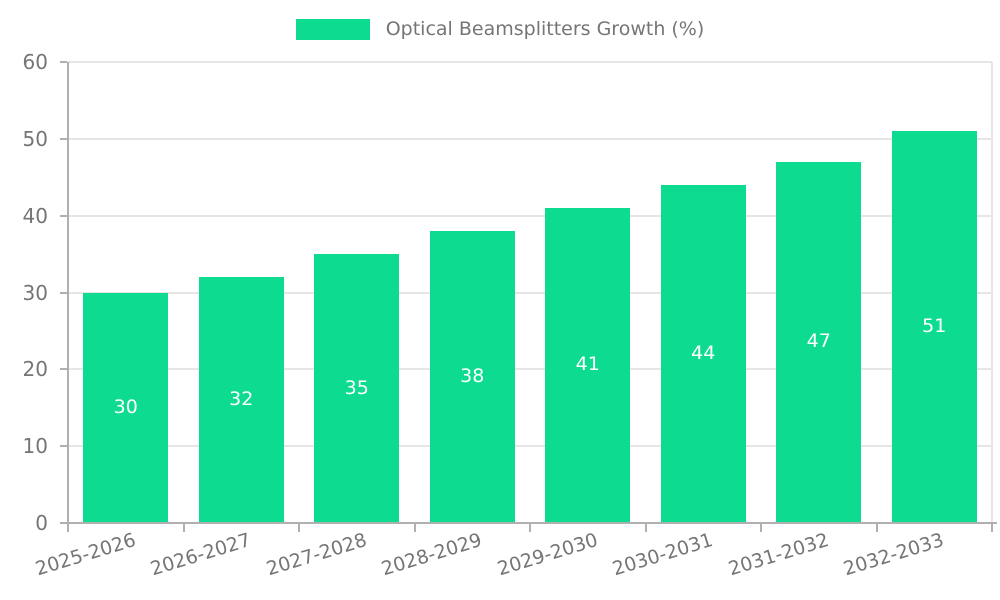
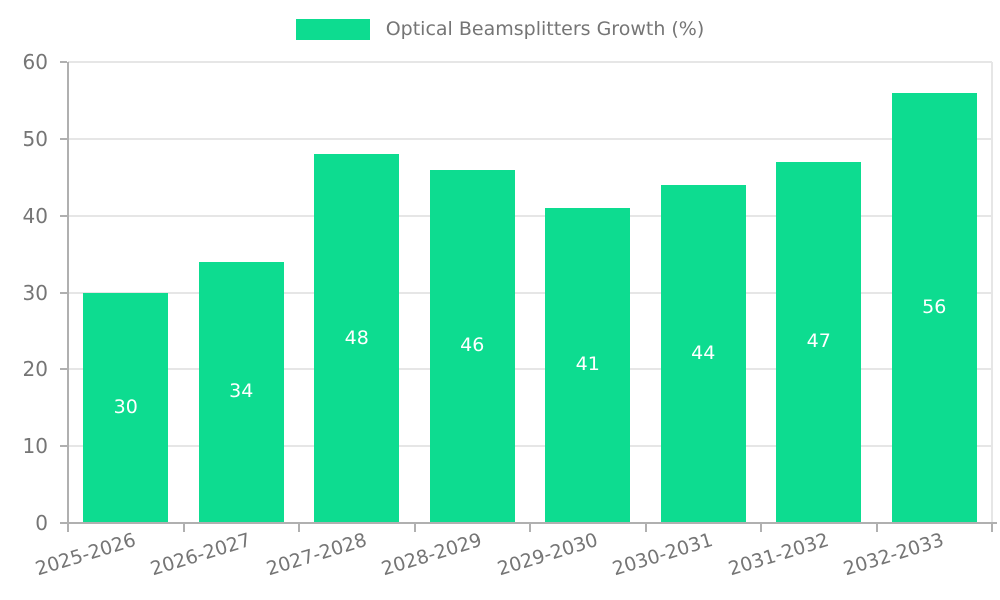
2026-2027: 32 -> 34
2027-2028: 35 -> 48
2028-2029: 38 -> 46
2032-2033: 51 -> 56
